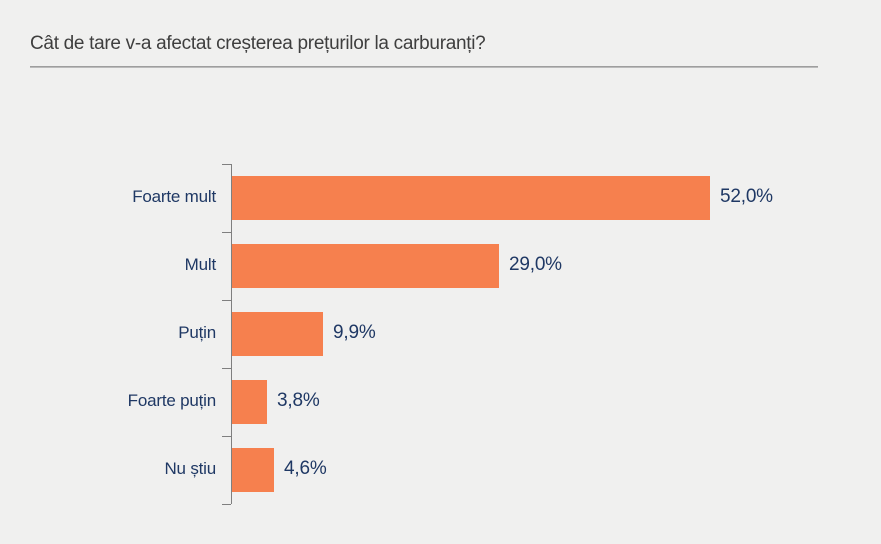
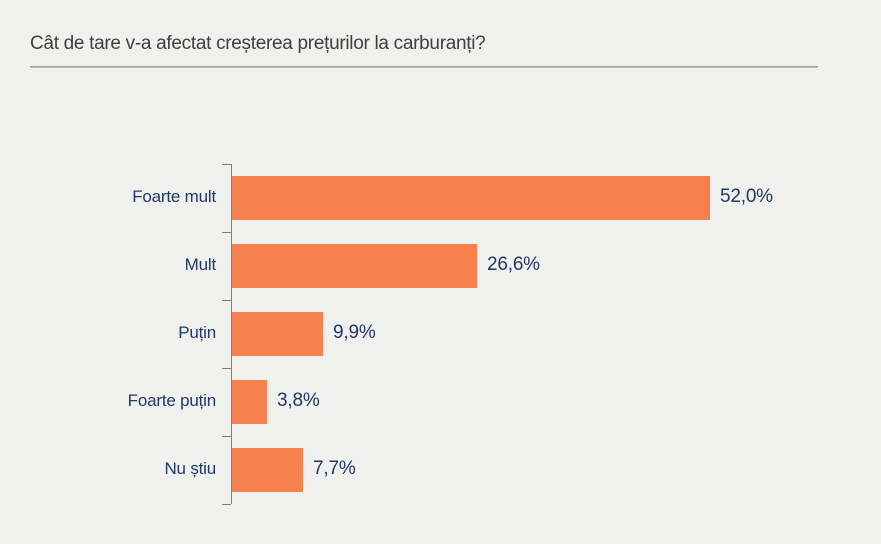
Mult: 29,0% -> 26,6%
Nu știu: 4,6% -> 7,7%
